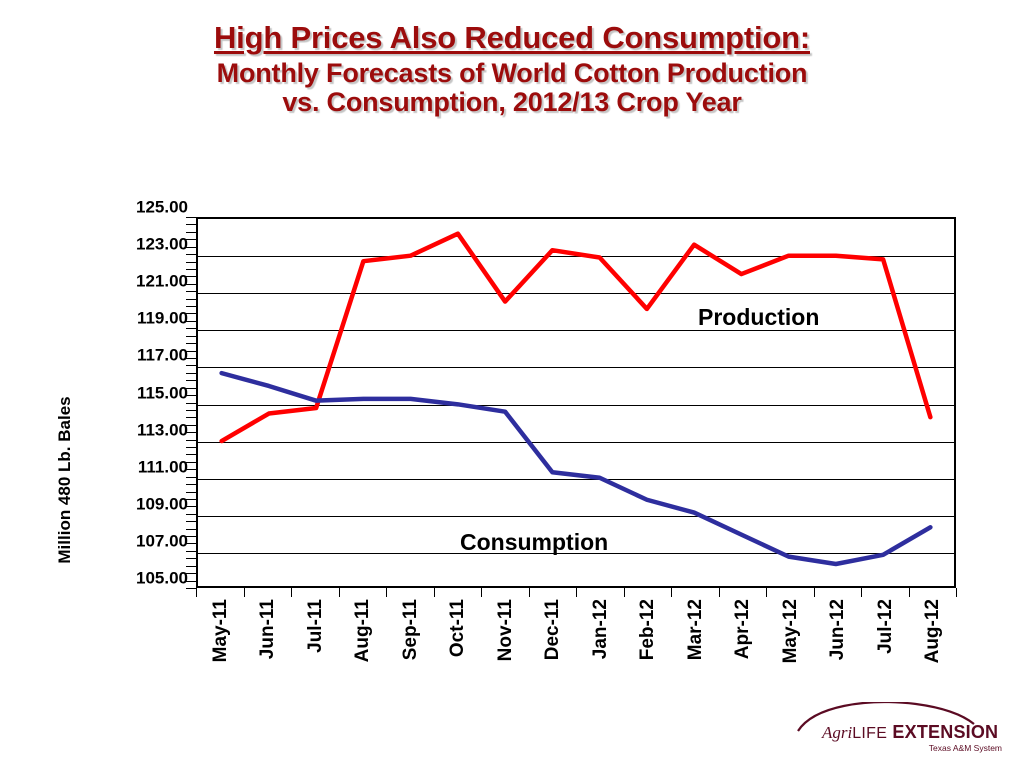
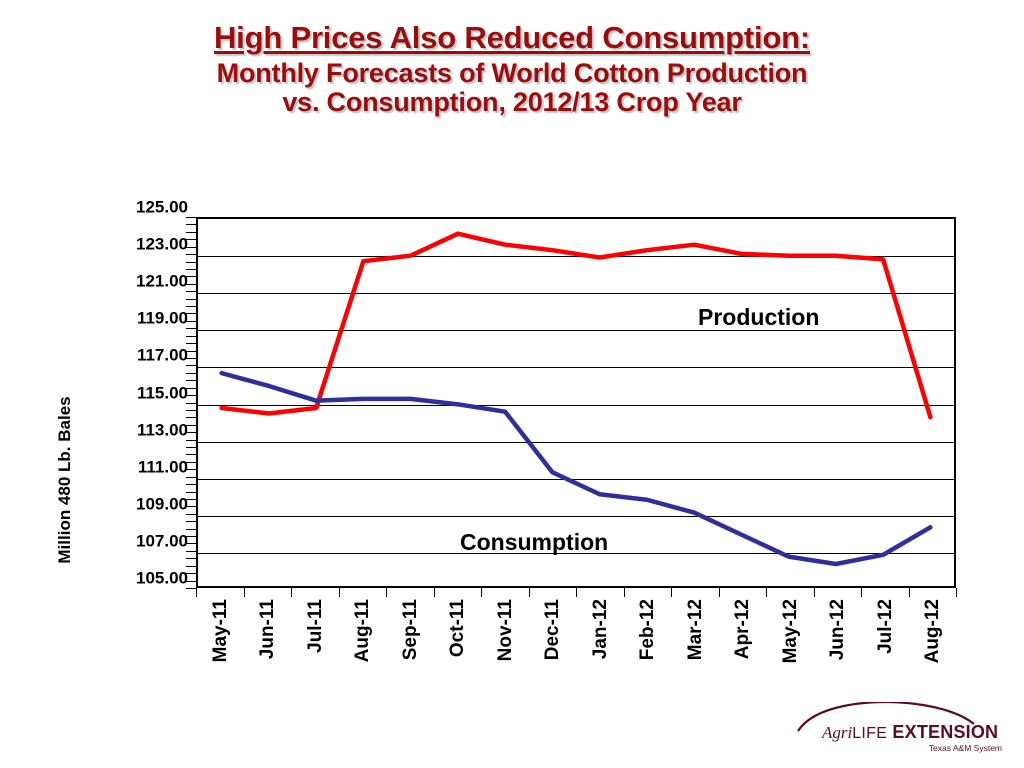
Production/May-11: 112.9 -> 114.7
Production/Nov-11: 120.5 -> 123.6
Consumption/Jan-12: 110.9 -> 110.0
Production/Feb-12: 120.1 -> 123.3
Production/Apr-12: 122.0 -> 123.1
